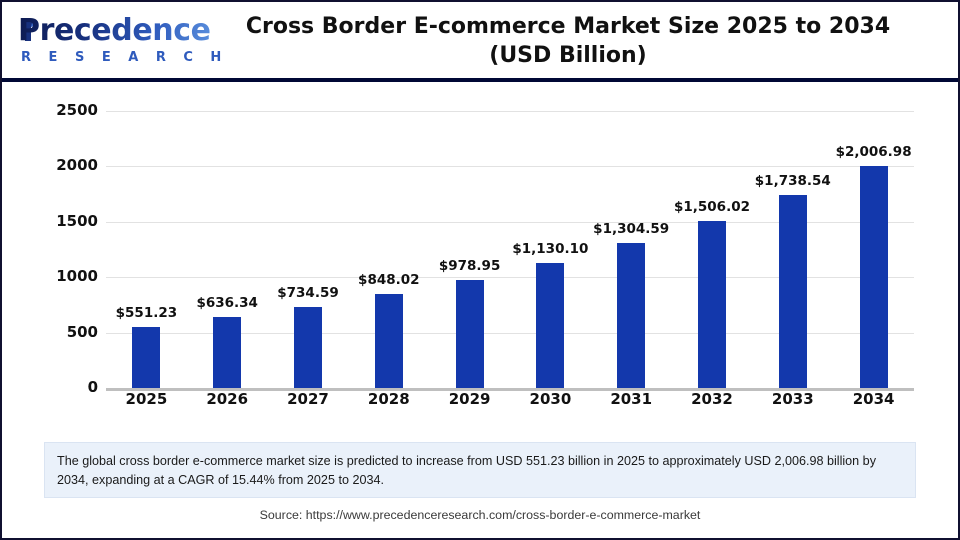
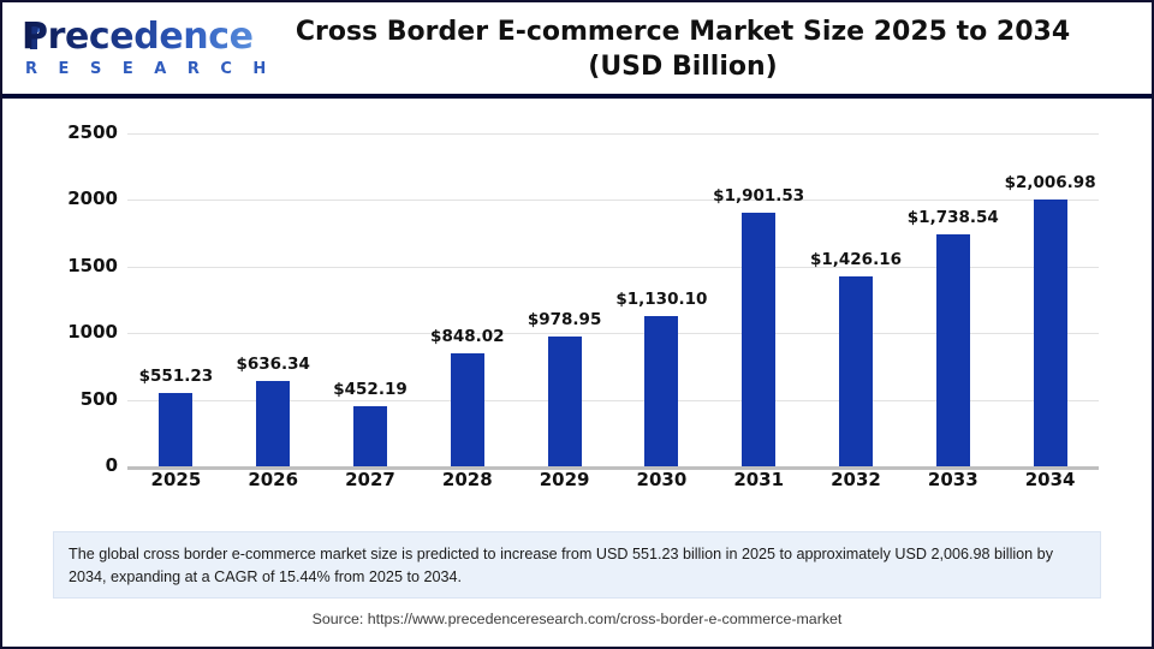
2027: $734.59 -> $452.19
2031: $1,304.59 -> $1,901.53
2032: $1,506.02 -> $1,426.16
